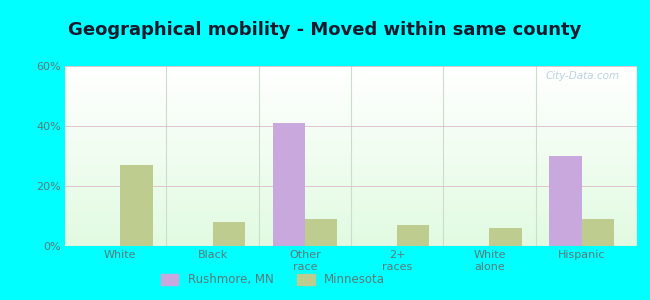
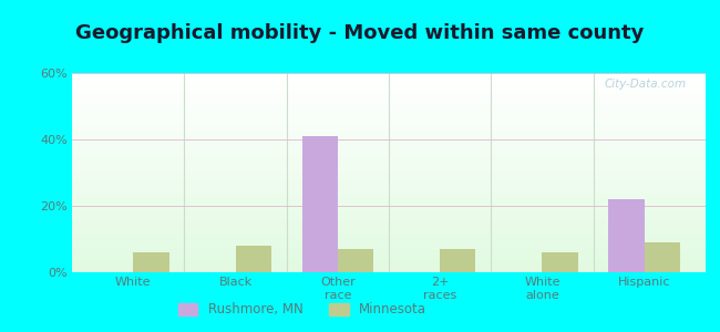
Minnesota/White: 27% -> 6%
Minnesota/Other race: 9% -> 7%
Rushmore, MN/Hispanic: 30% -> 22%
